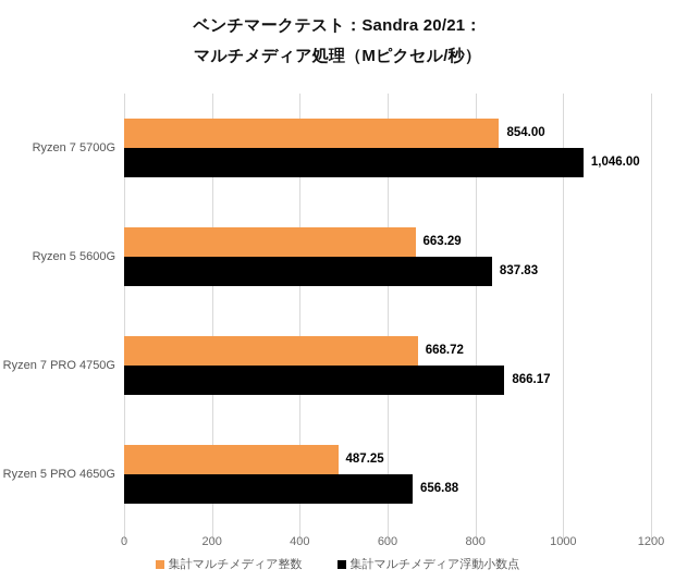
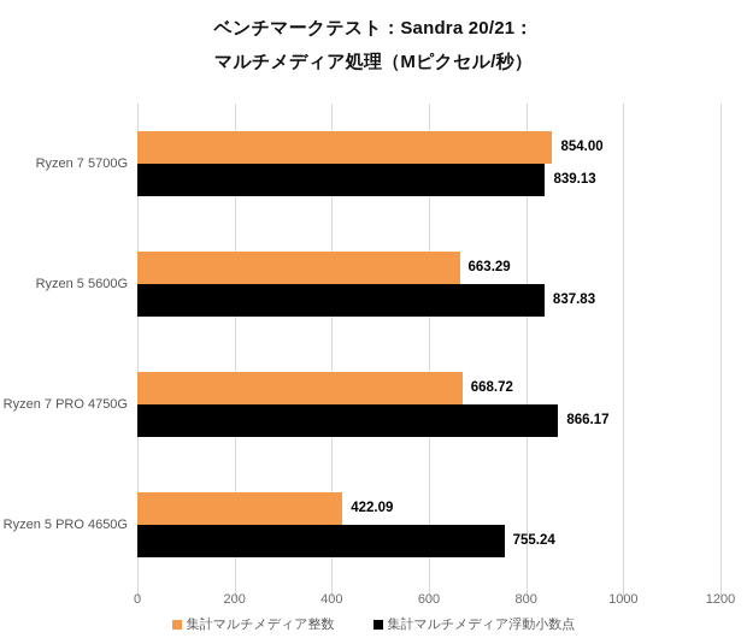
集計マルチメディア浮動小数点/Ryzen 7 5700G: 1,046.00 -> 839.13
集計マルチメディア整数/Ryzen 5 PRO 4650G: 487.25 -> 422.09
集計マルチメディア浮動小数点/Ryzen 5 PRO 4650G: 656.88 -> 755.24
